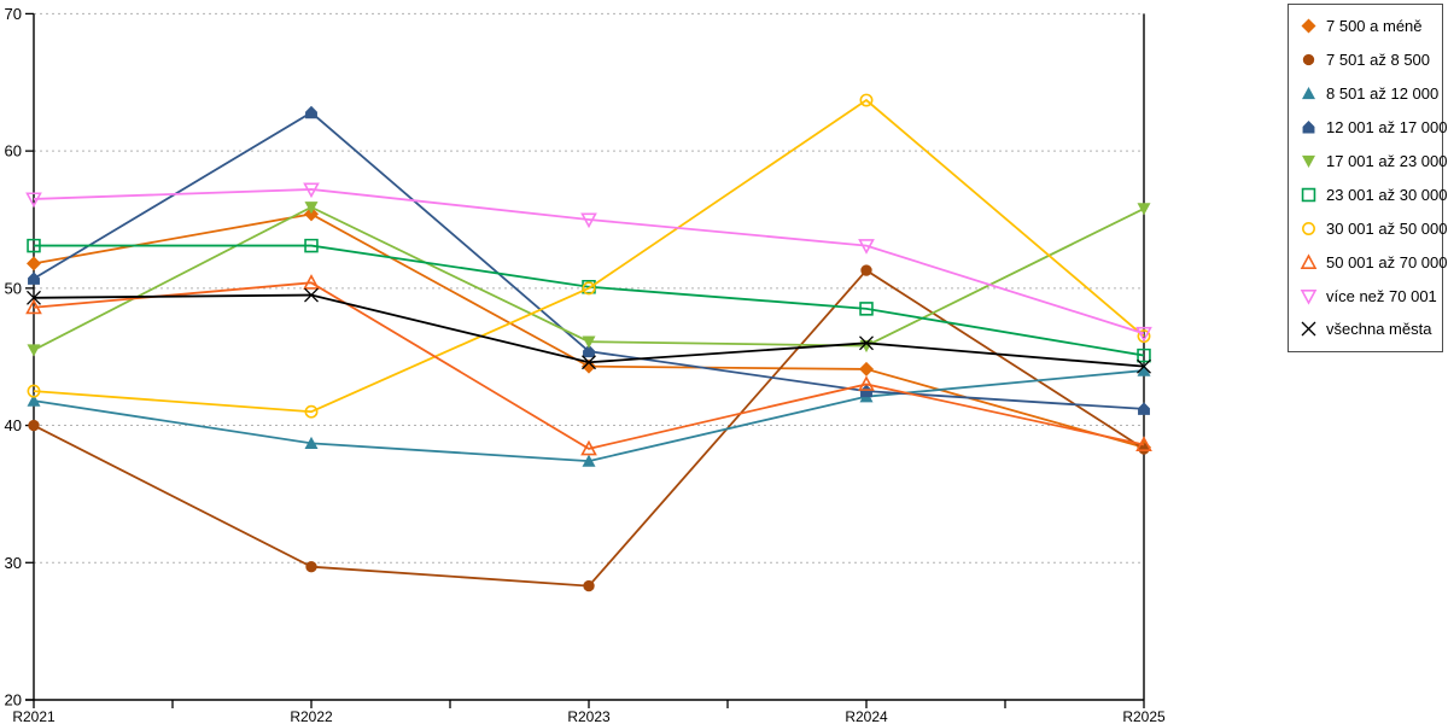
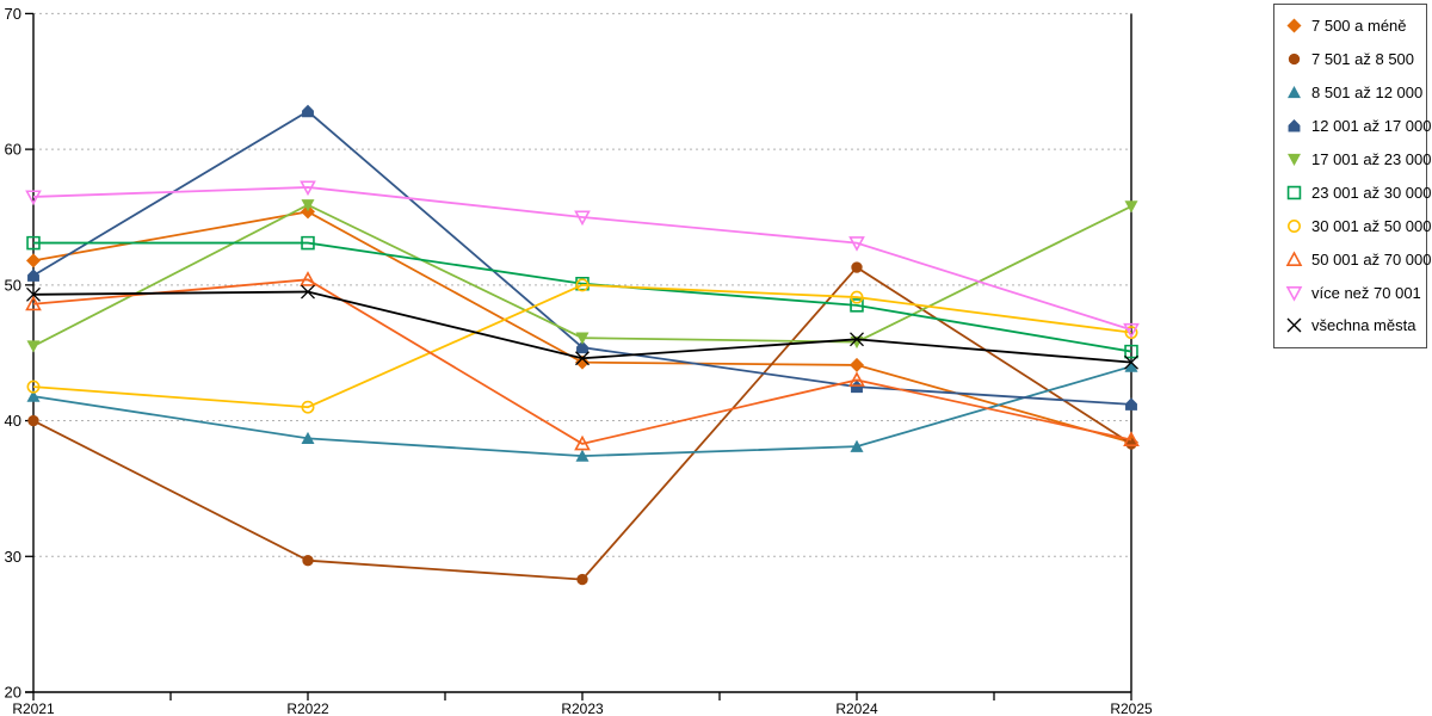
8 501 až 12 000/R2024: 42.1 -> 38.1
30 001 až 50 000/R2024: 63.7 -> 49.1
